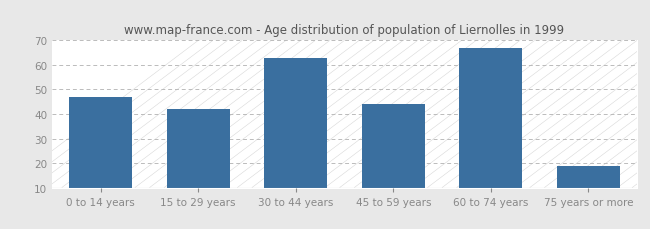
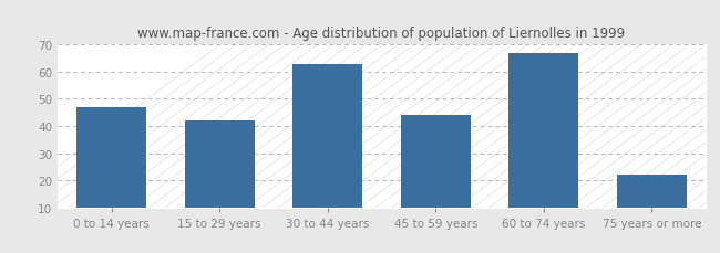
75 years or more: 19 -> 22
